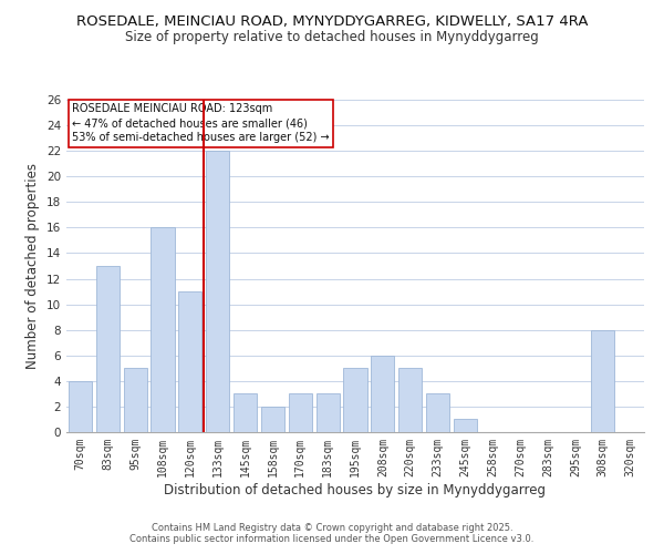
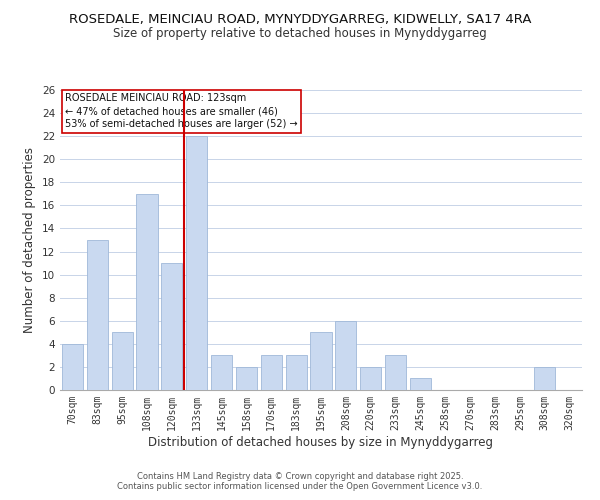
108sqm: 16 -> 17
220sqm: 5 -> 2
308sqm: 8 -> 2
